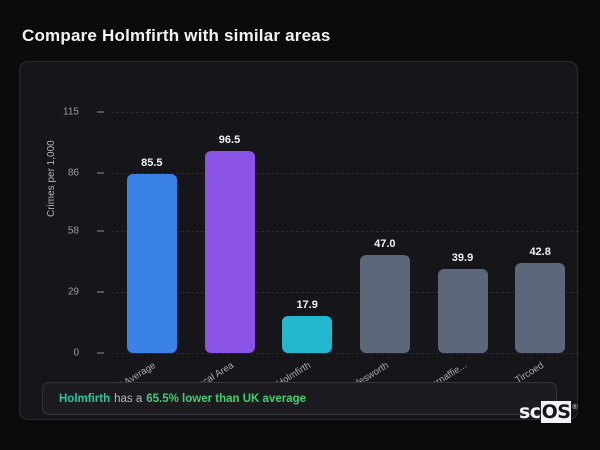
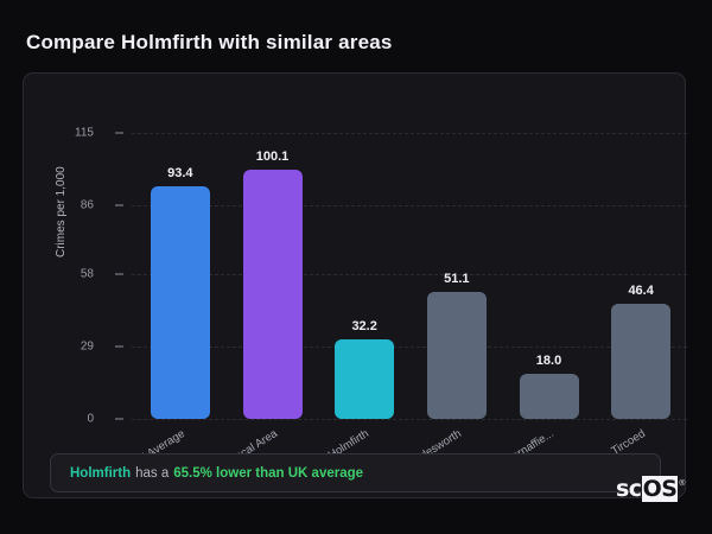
UK Average: 85.5 -> 93.4
Local Area: 96.5 -> 100.1
Holmfirth: 17.9 -> 32.2
Charlesworth: 47.0 -> 51.1
Gwernaffie...: 39.9 -> 18.0
Tircoed: 42.8 -> 46.4
